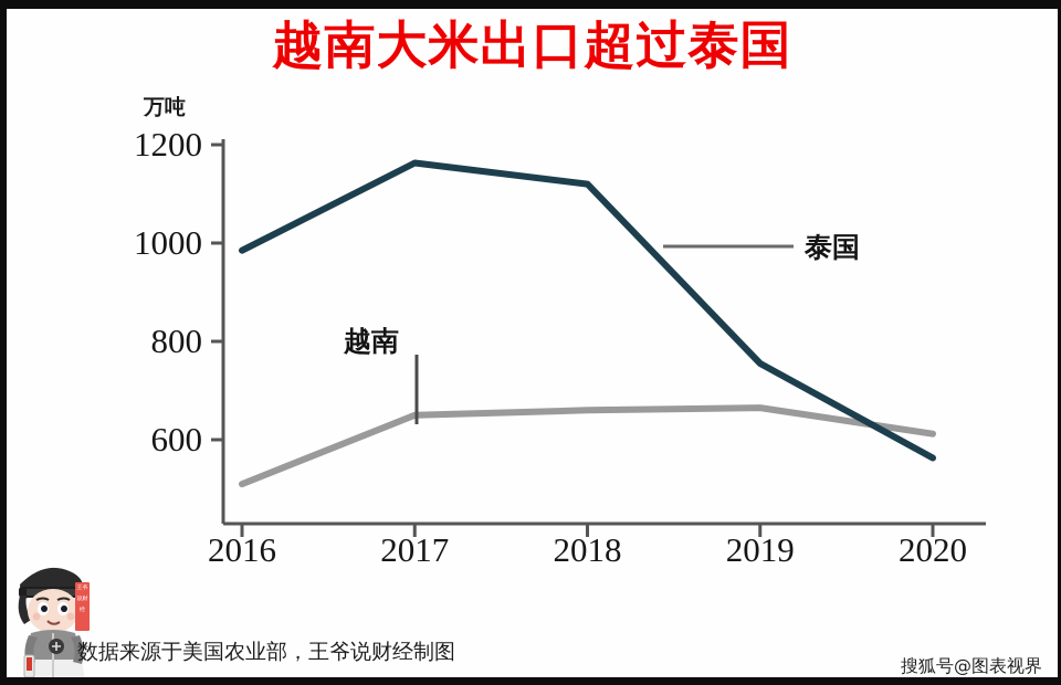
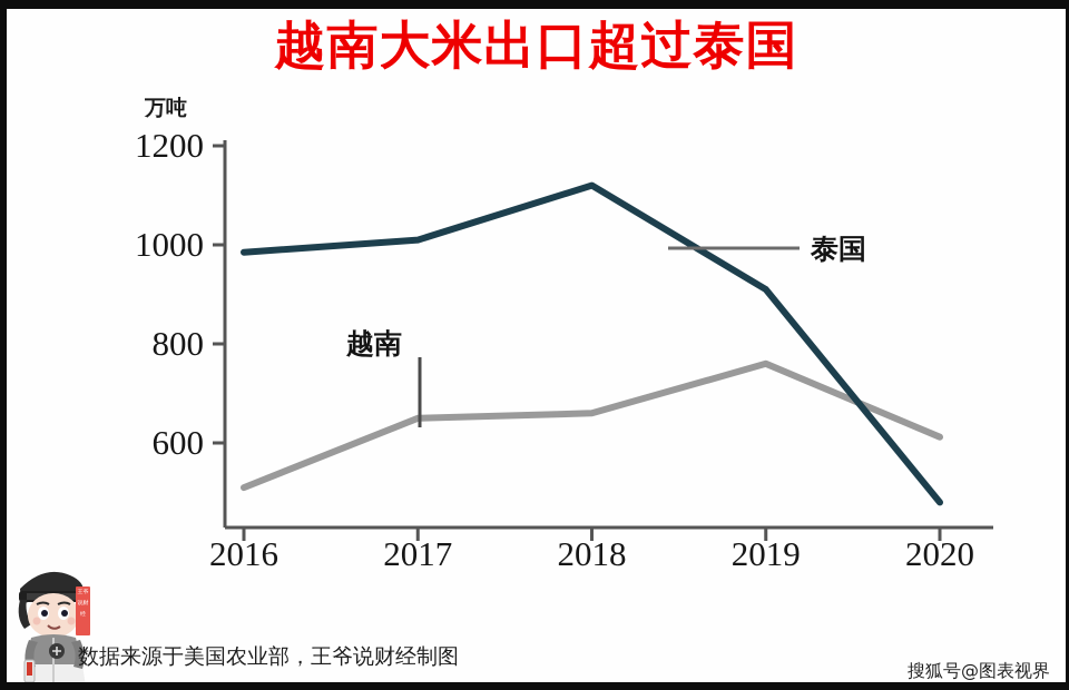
泰国/2017: 1160 -> 1010
泰国/2019: 760 -> 910
越南/2019: 660 -> 760
泰国/2020: 560 -> 480
